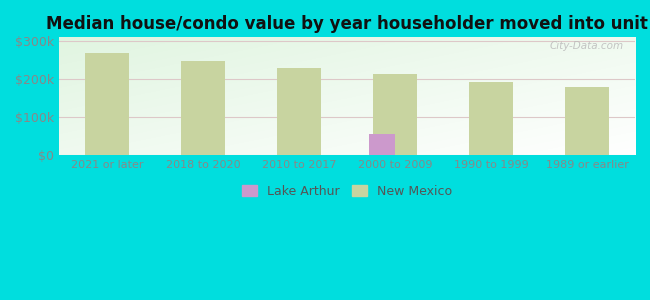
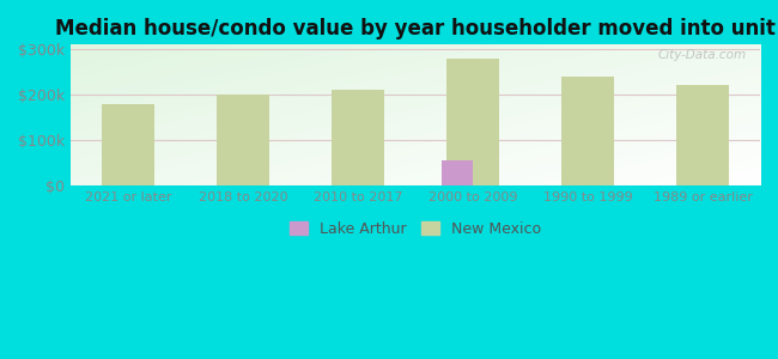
New Mexico/2021 or later: $268k -> $180k
New Mexico/2018 to 2020: $248k -> $200k
New Mexico/2010 to 2017: $228k -> $210k
New Mexico/2000 to 2009: $213k -> $280k
New Mexico/1990 to 1999: $193k -> $240k
New Mexico/1989 or earlier: $178k -> $220k
